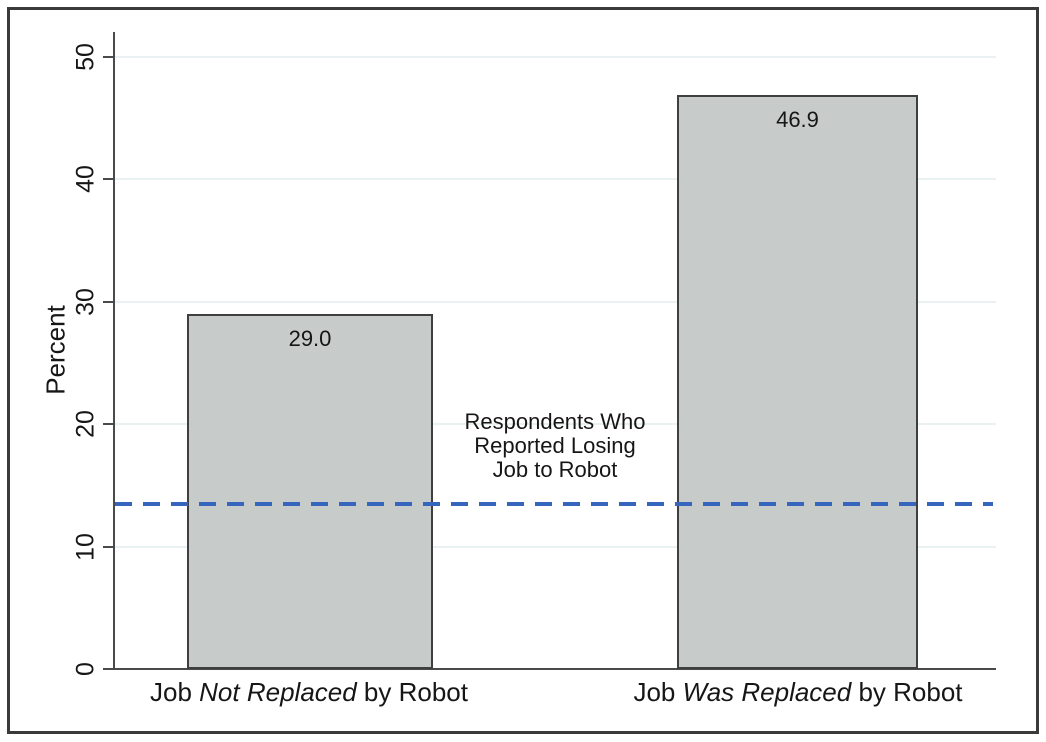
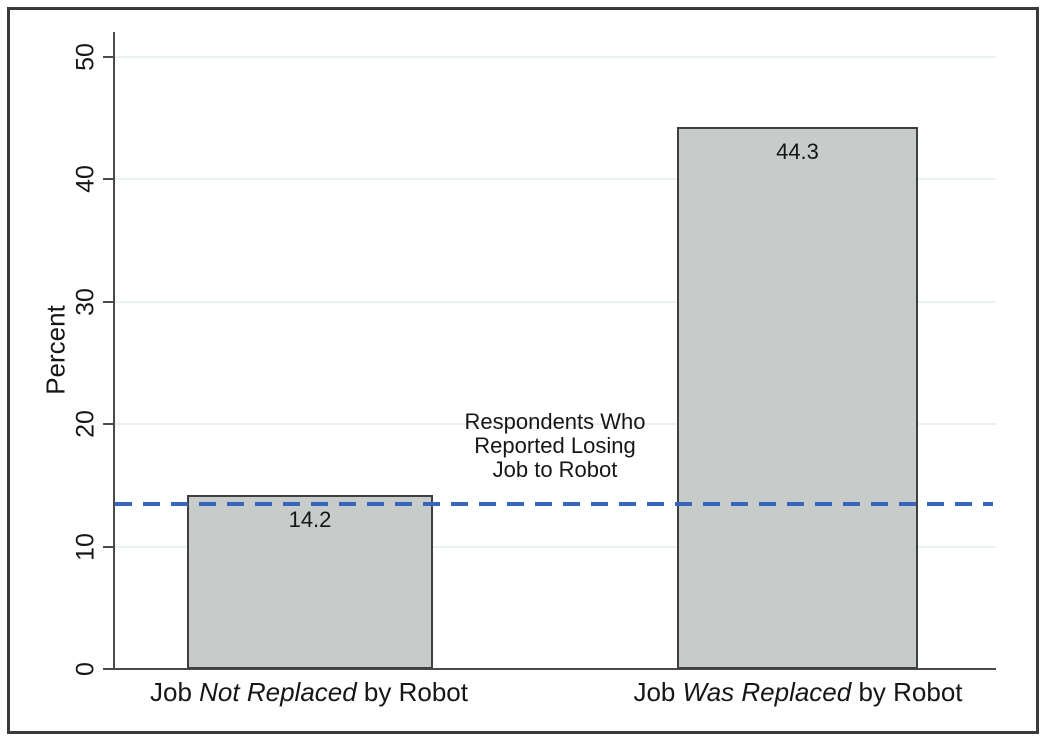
Job Not Replaced by Robot: 29.0 -> 14.2
Job Was Replaced by Robot: 46.9 -> 44.3
